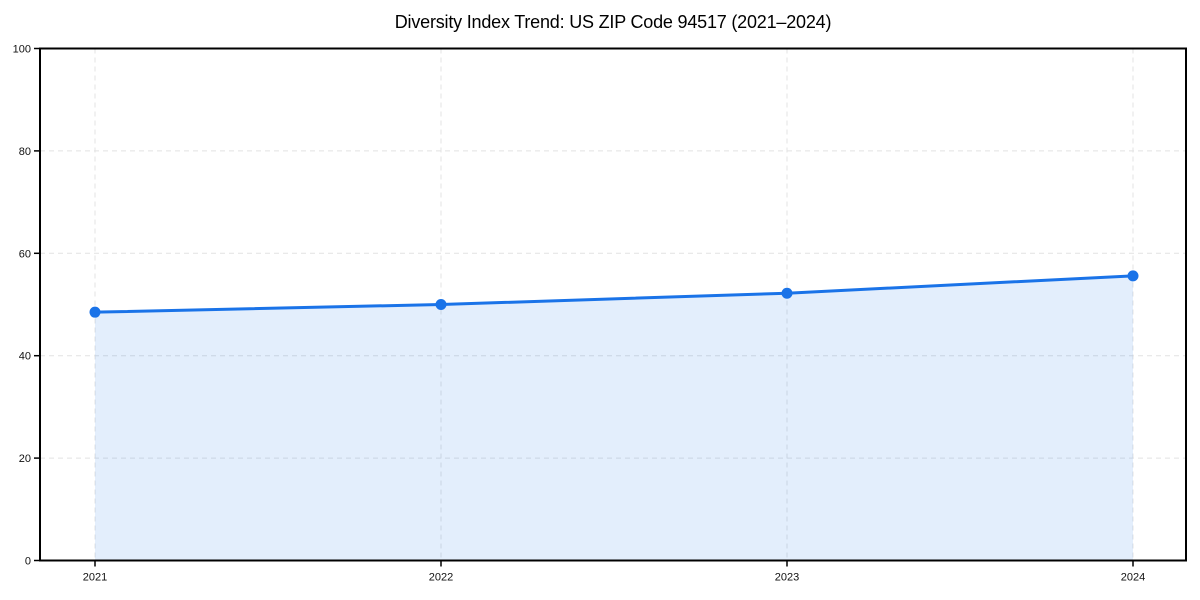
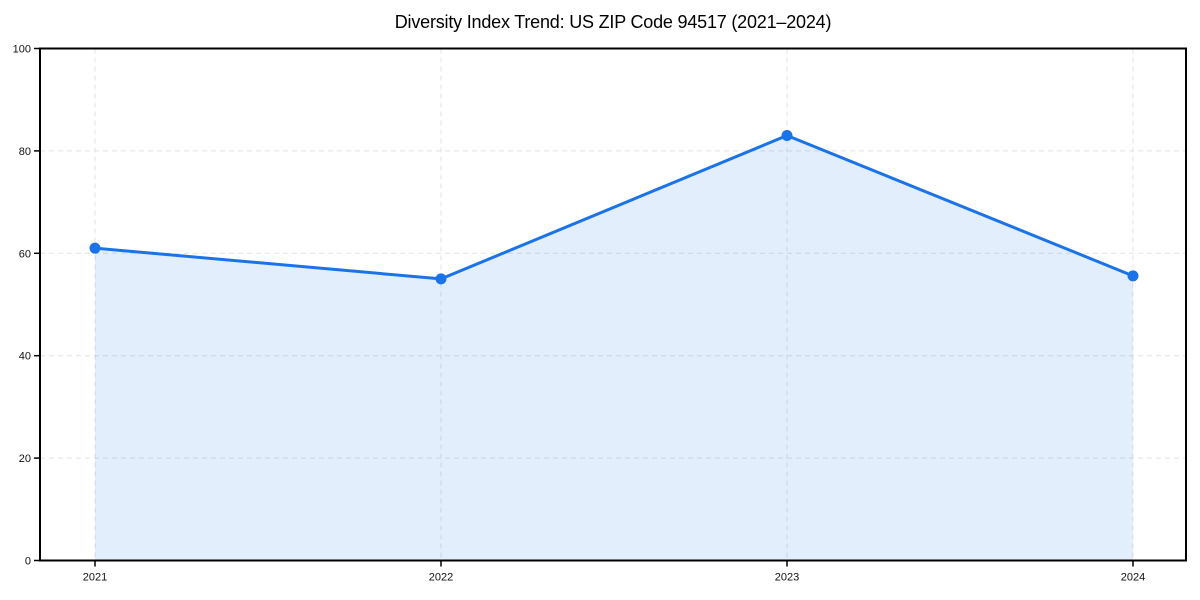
2021: 48 -> 61
2022: 50 -> 55
2023: 52 -> 83
